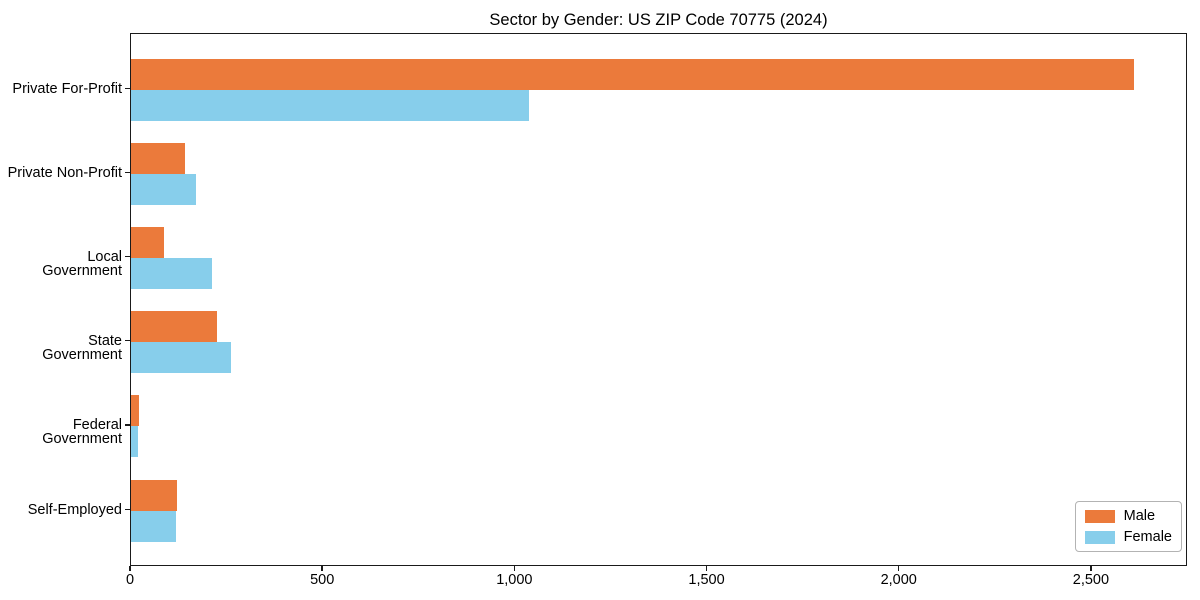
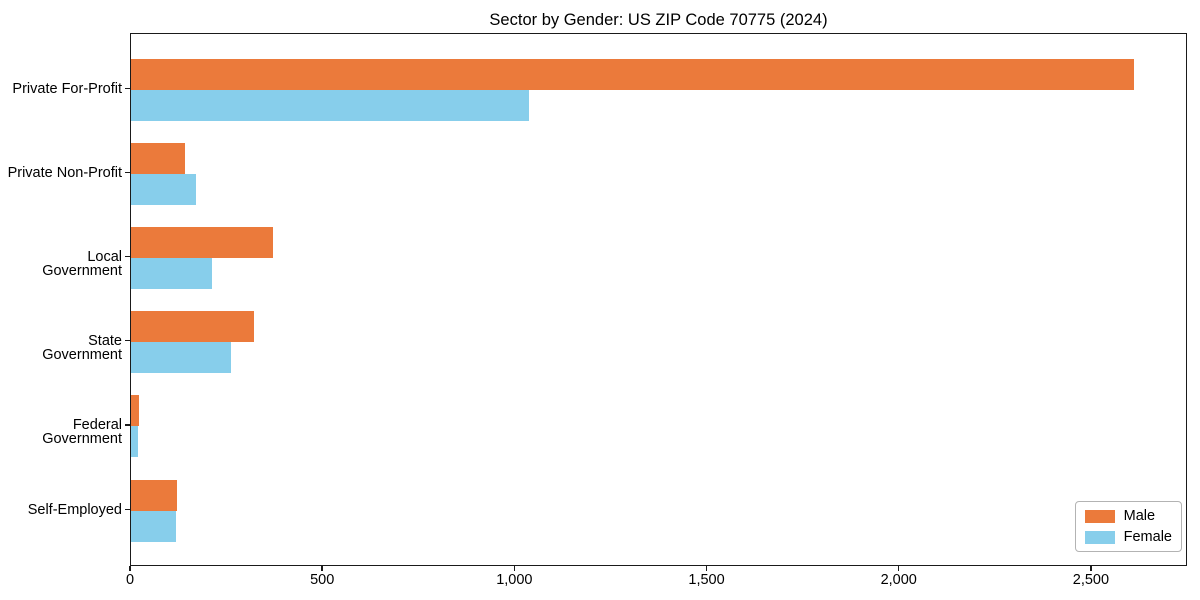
Male/Local Government: 80 -> 370
Male/State Government: 220 -> 320
